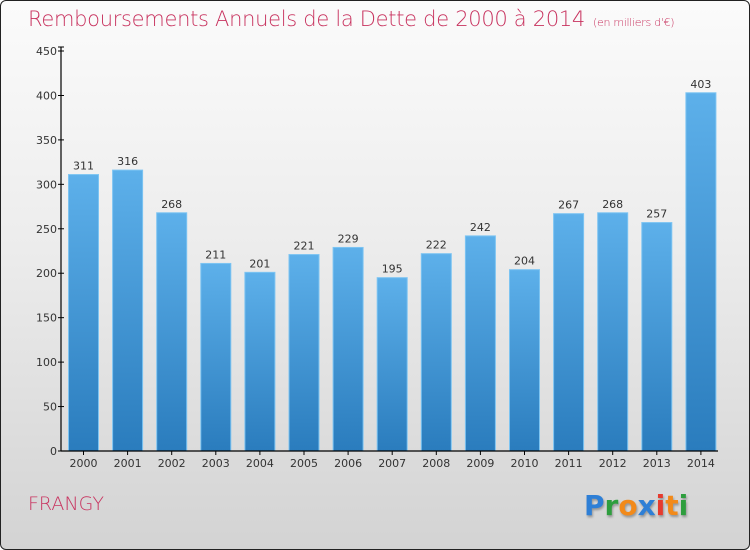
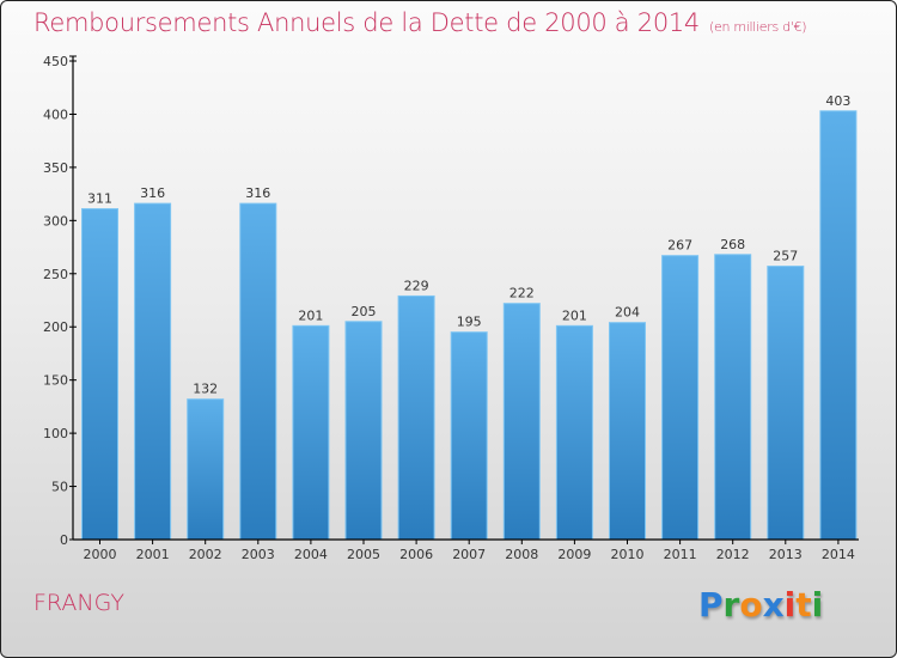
2002: 268 -> 132
2003: 211 -> 316
2005: 221 -> 205
2009: 242 -> 201
